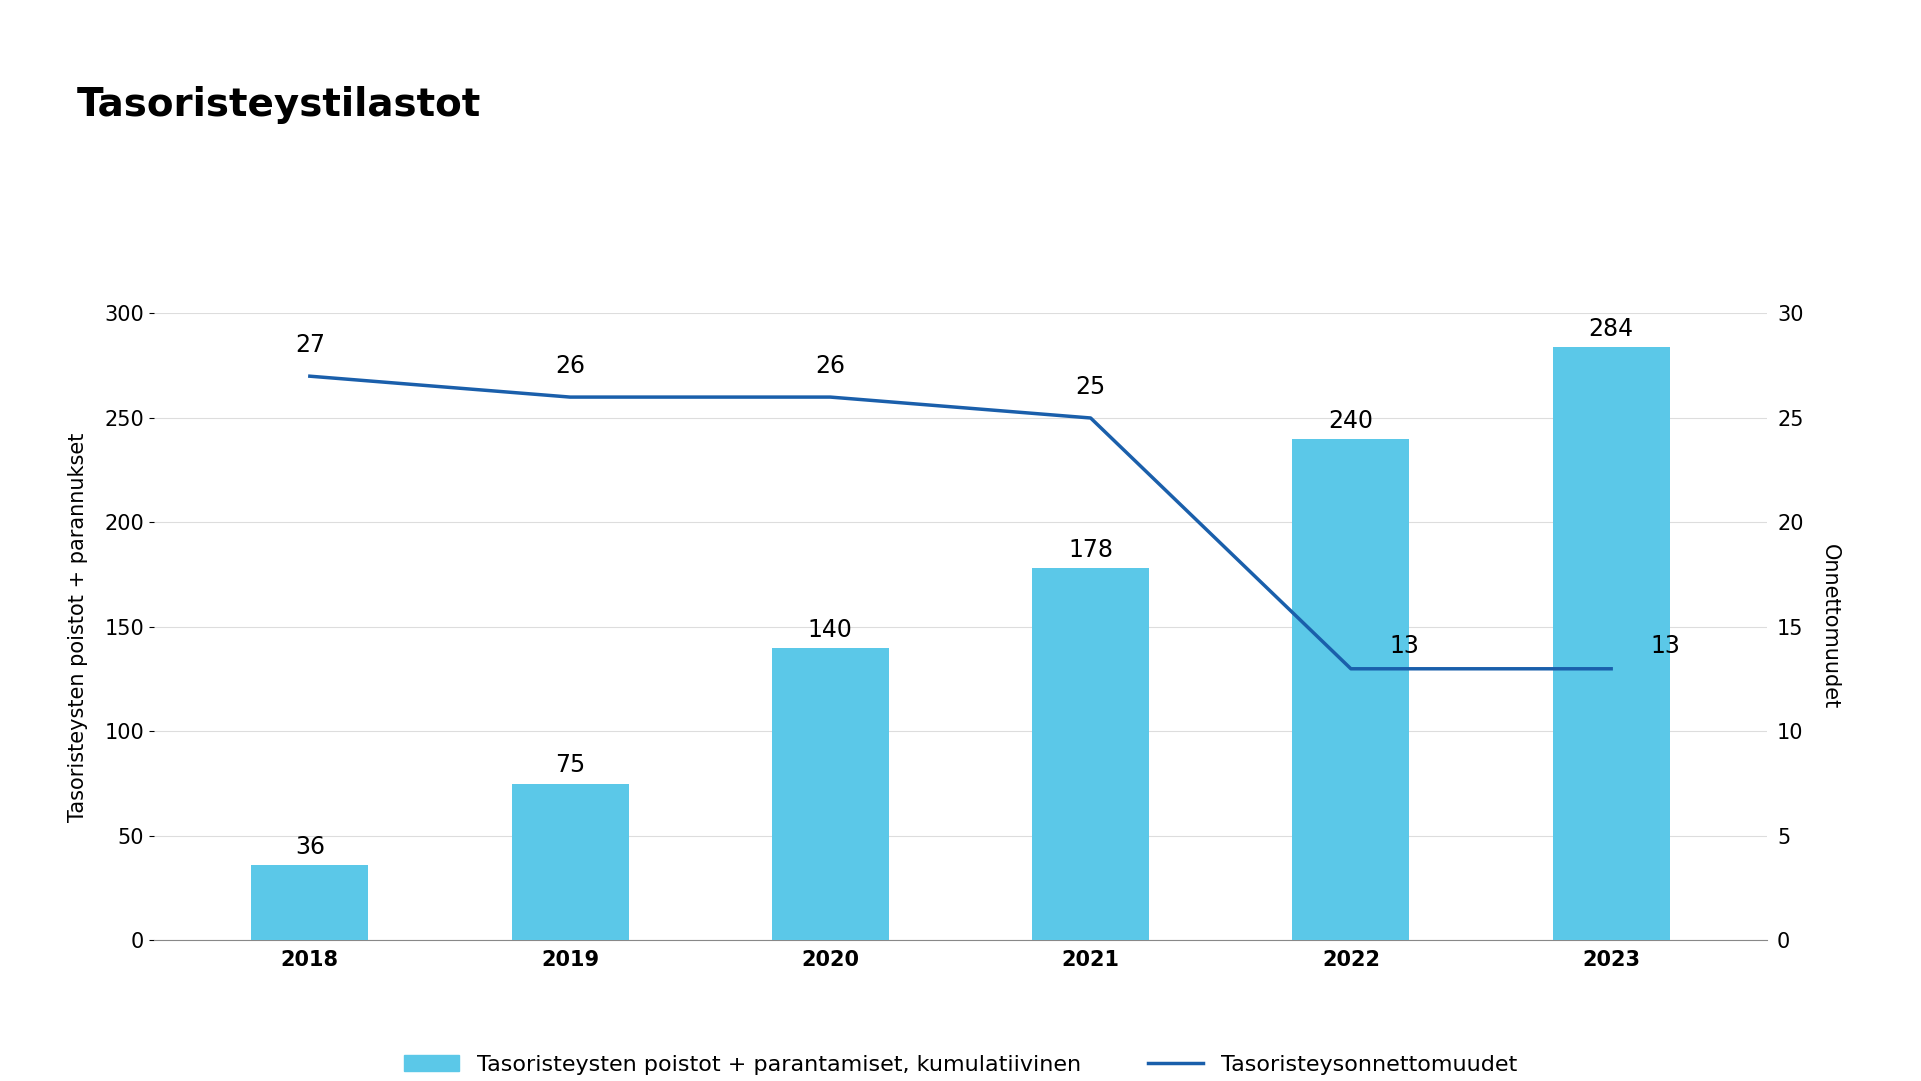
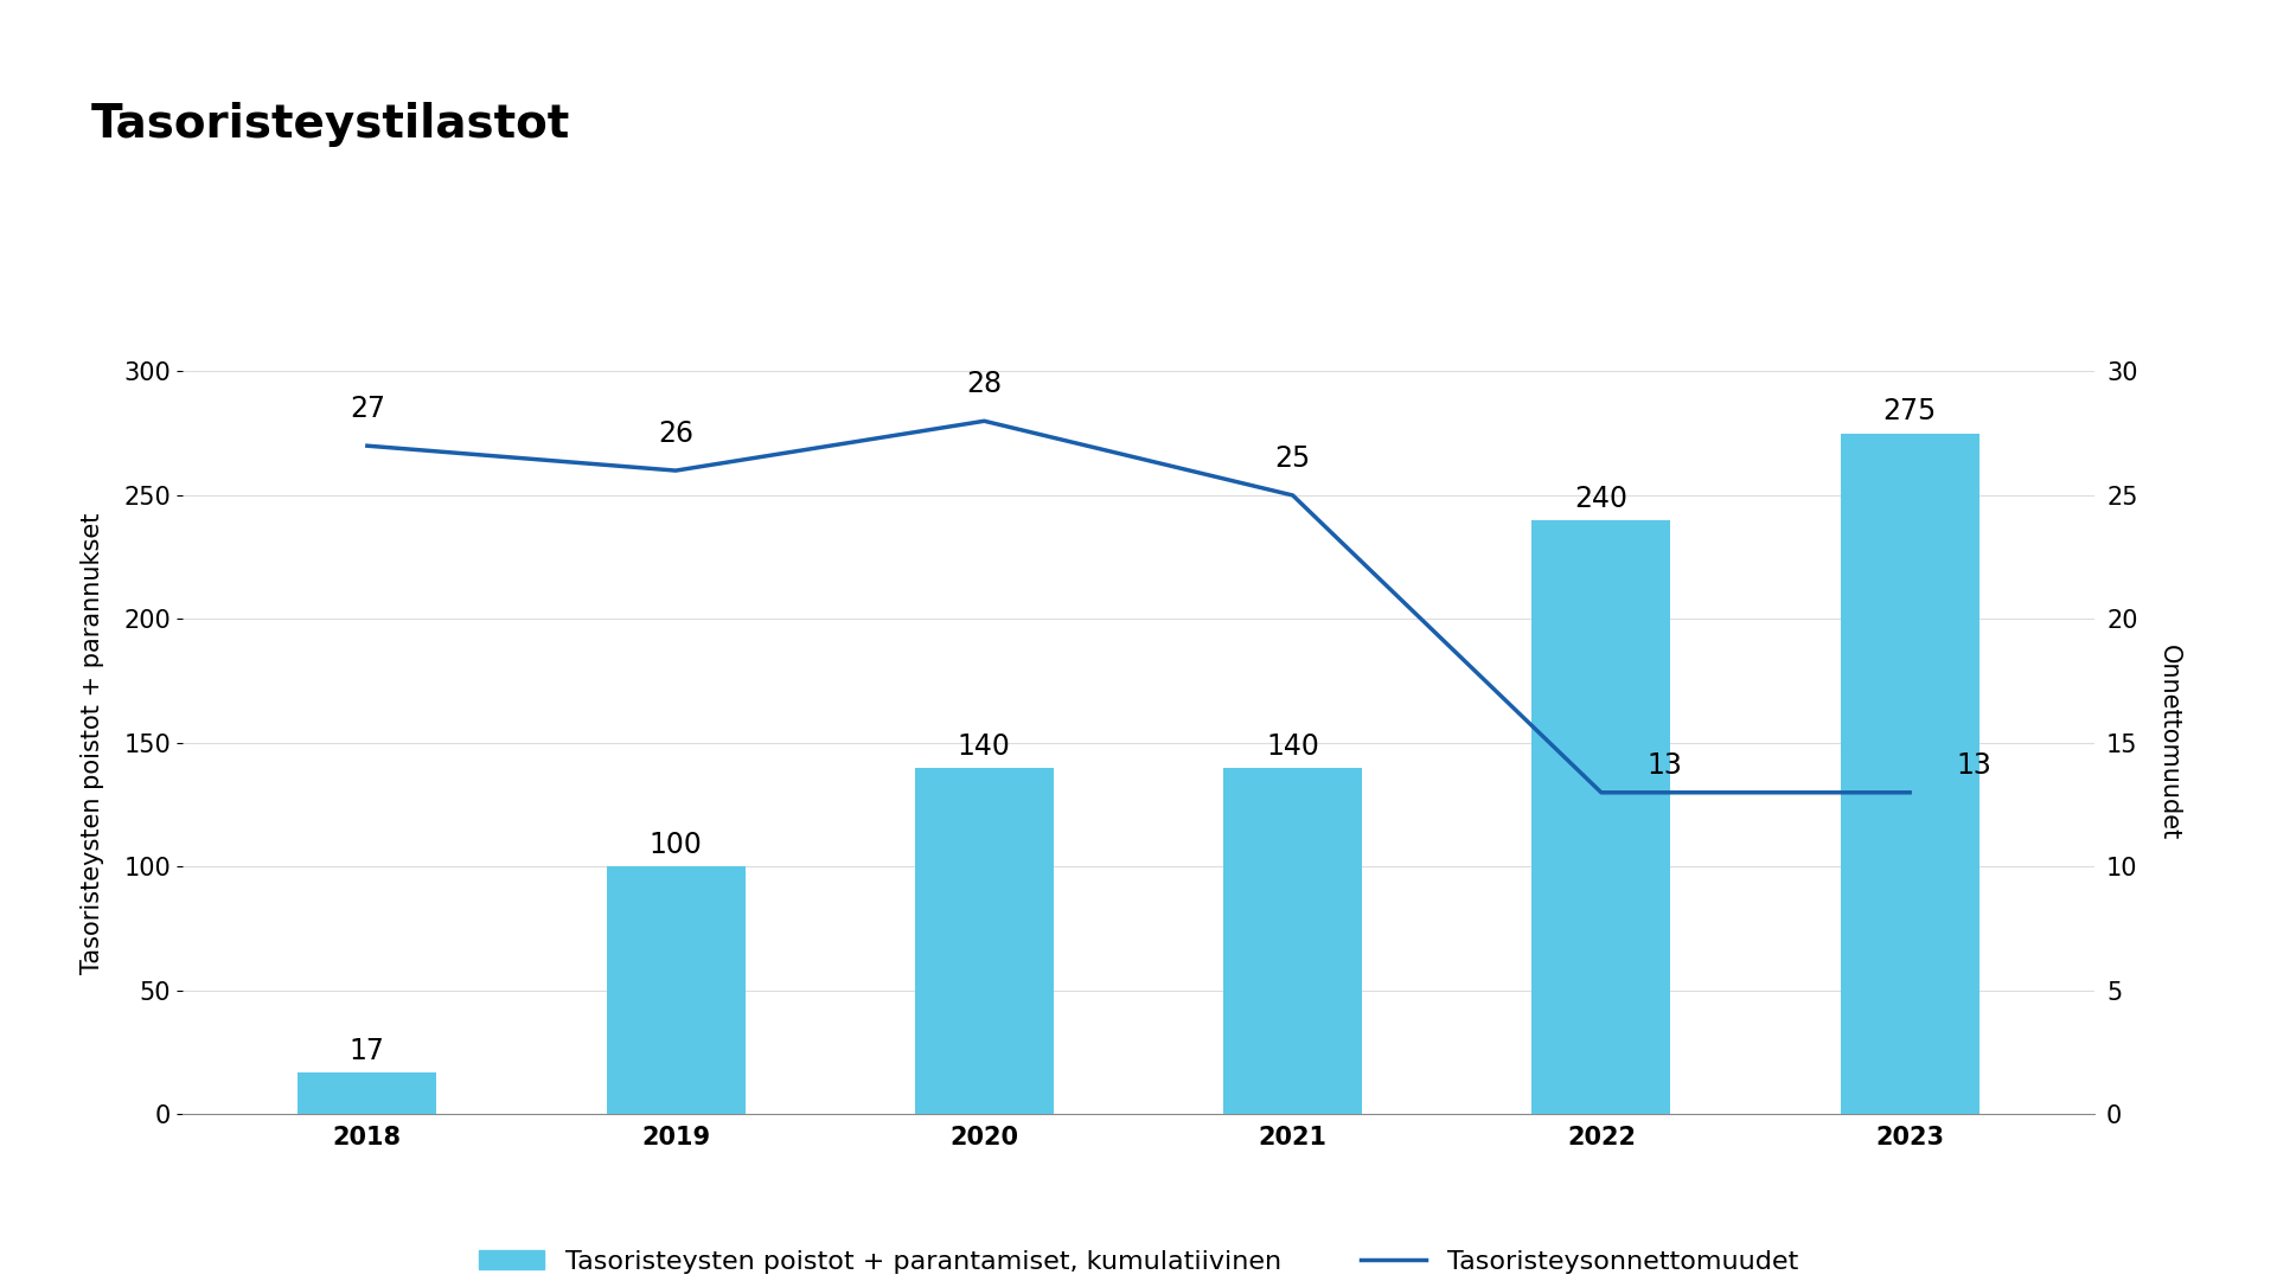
Tasoristeysten poistot + parantamiset, kumulatiivinen/2018: 36 -> 17
Tasoristeysten poistot + parantamiset, kumulatiivinen/2019: 75 -> 100
Tasoristeysonnettomuudet/2020: 26 -> 28
Tasoristeysten poistot + parantamiset, kumulatiivinen/2021: 178 -> 140
Tasoristeysten poistot + parantamiset, kumulatiivinen/2023: 284 -> 275
